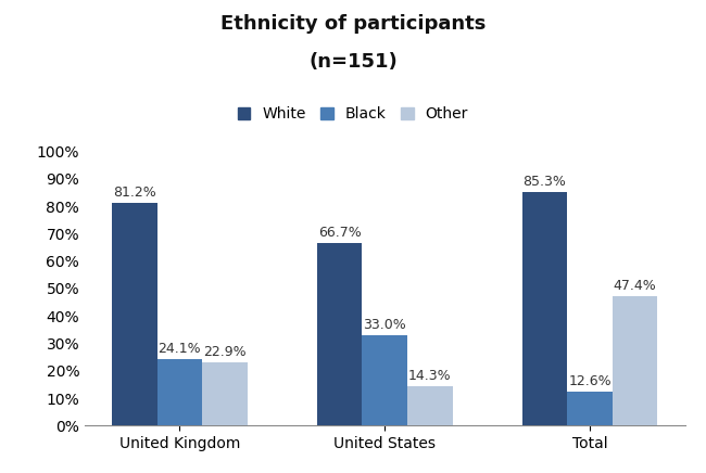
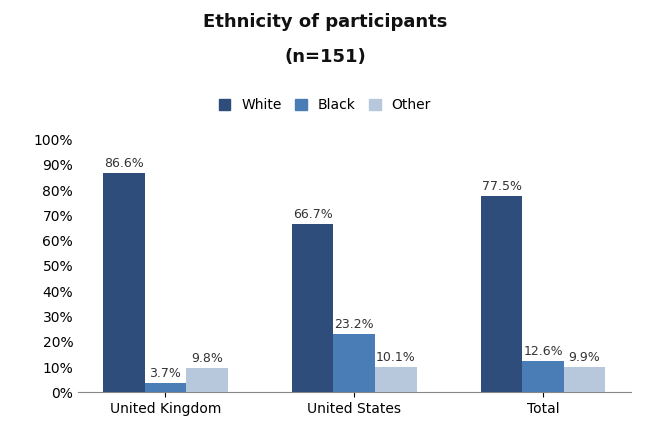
White/United Kingdom: 81.2% -> 86.6%
Black/United Kingdom: 24.1% -> 3.7%
Other/United Kingdom: 22.9% -> 9.8%
Black/United States: 33.0% -> 23.2%
Other/United States: 14.3% -> 10.1%
White/Total: 85.3% -> 77.5%
Other/Total: 47.4% -> 9.9%
